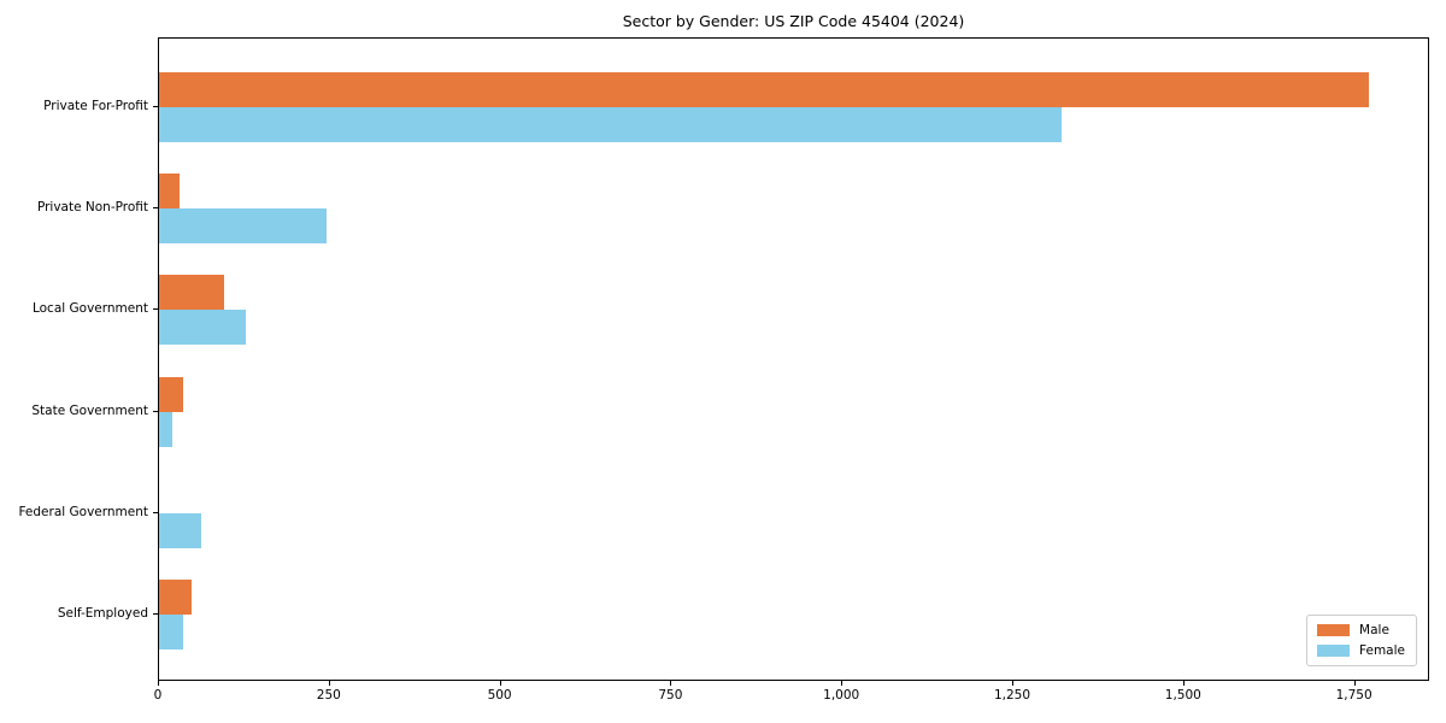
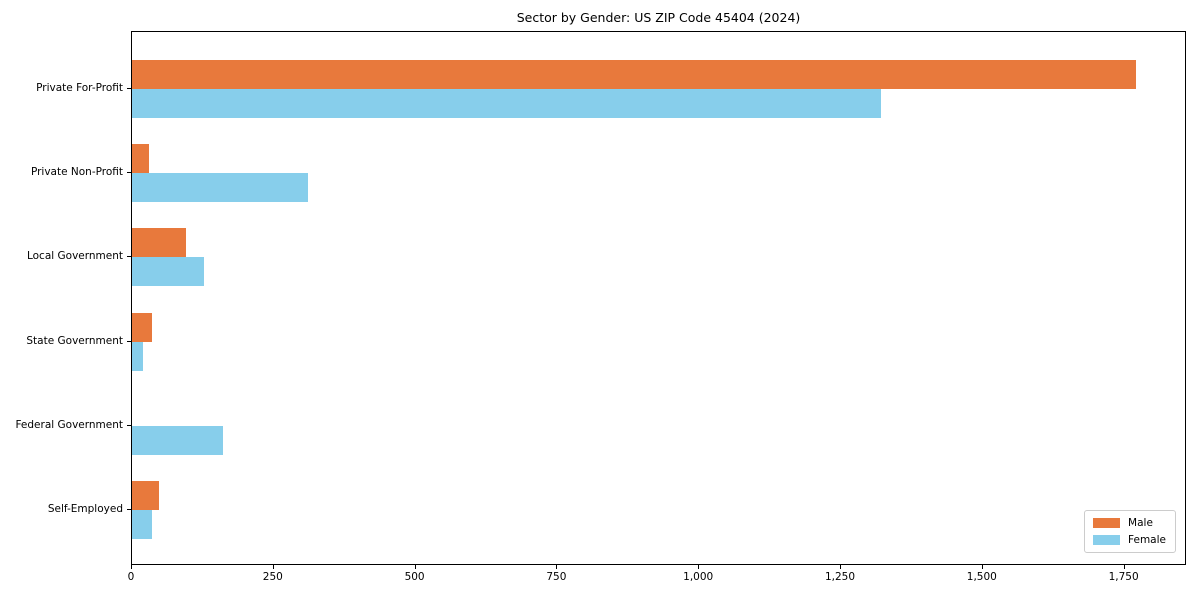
Female/Private Non-Profit: 240 -> 310
Female/Federal Government: 60 -> 160
